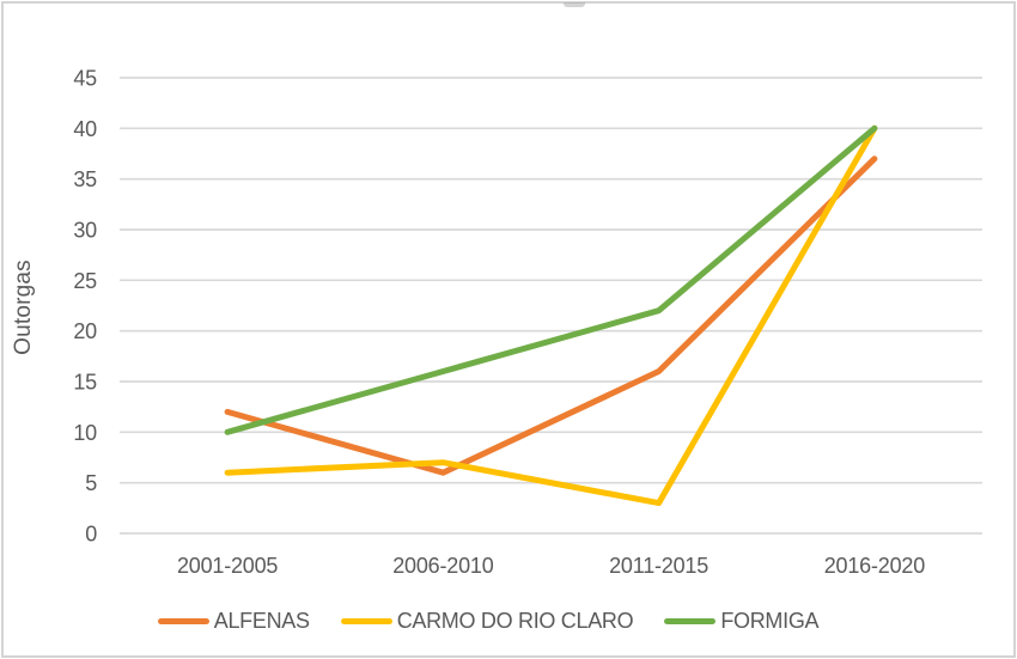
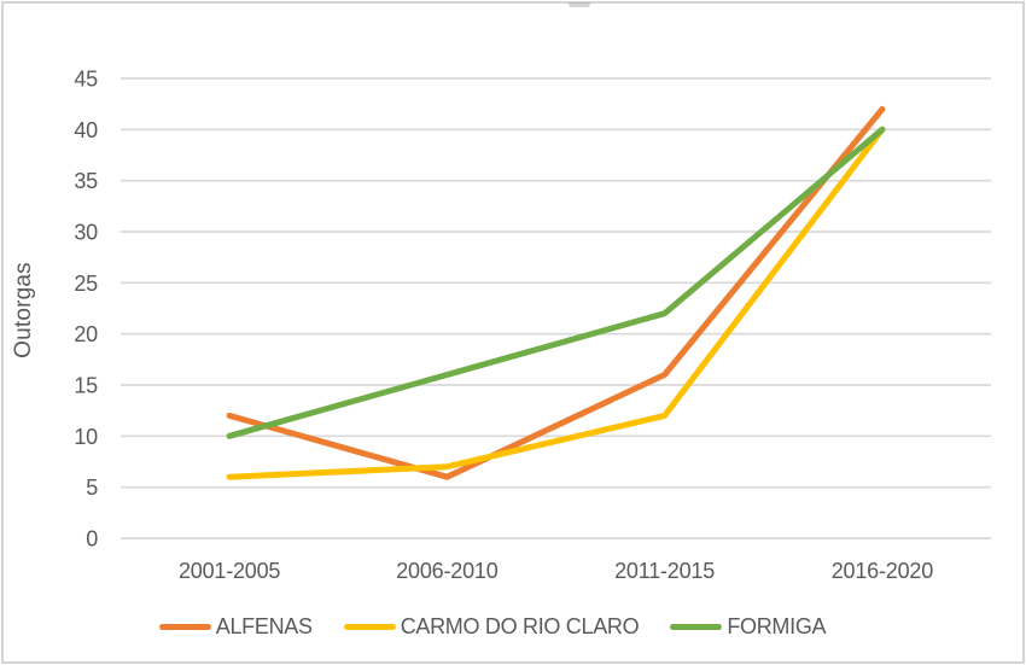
CARMO DO RIO CLARO/2011-2015: 3 -> 12
ALFENAS/2016-2020: 37 -> 42
